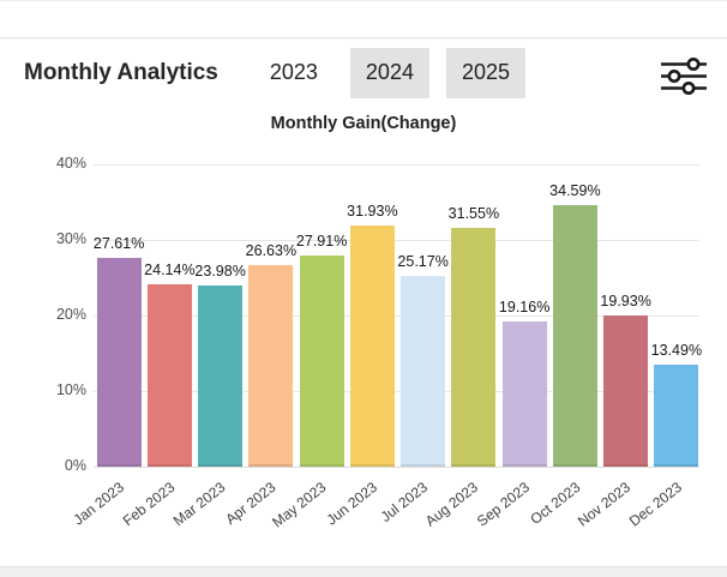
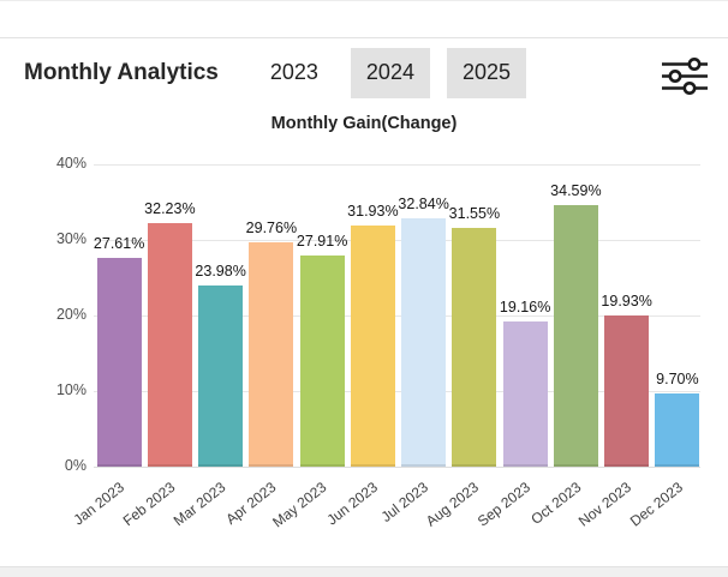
Feb 2023: 24.14% -> 32.23%
Apr 2023: 26.63% -> 29.76%
Jul 2023: 25.17% -> 32.84%
Dec 2023: 13.49% -> 9.70%
